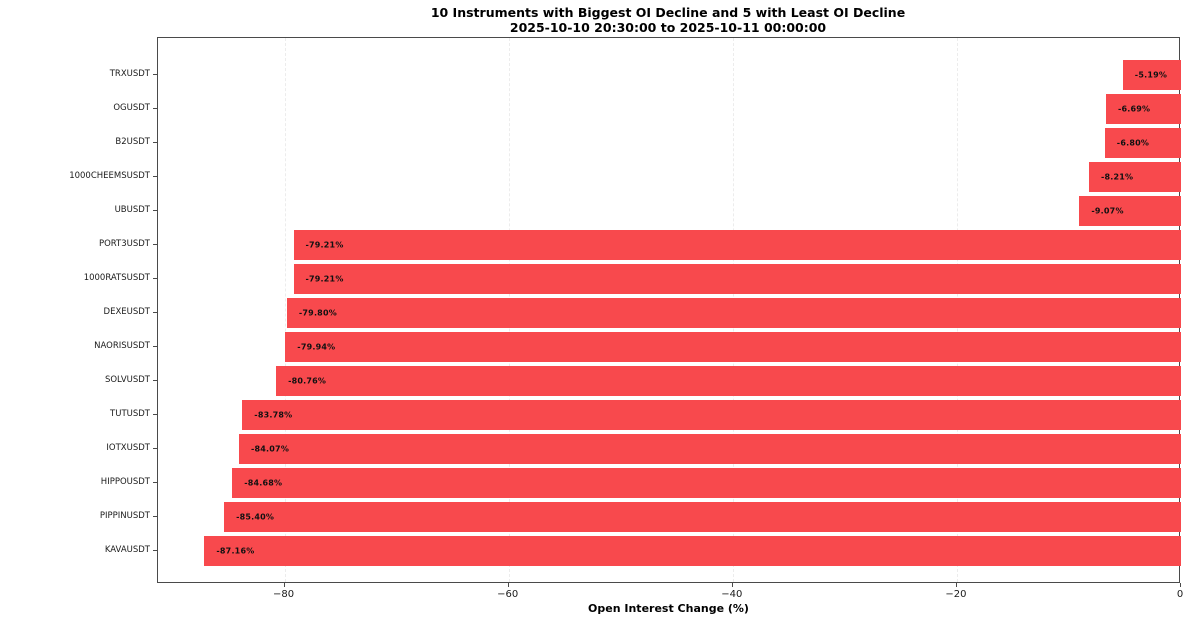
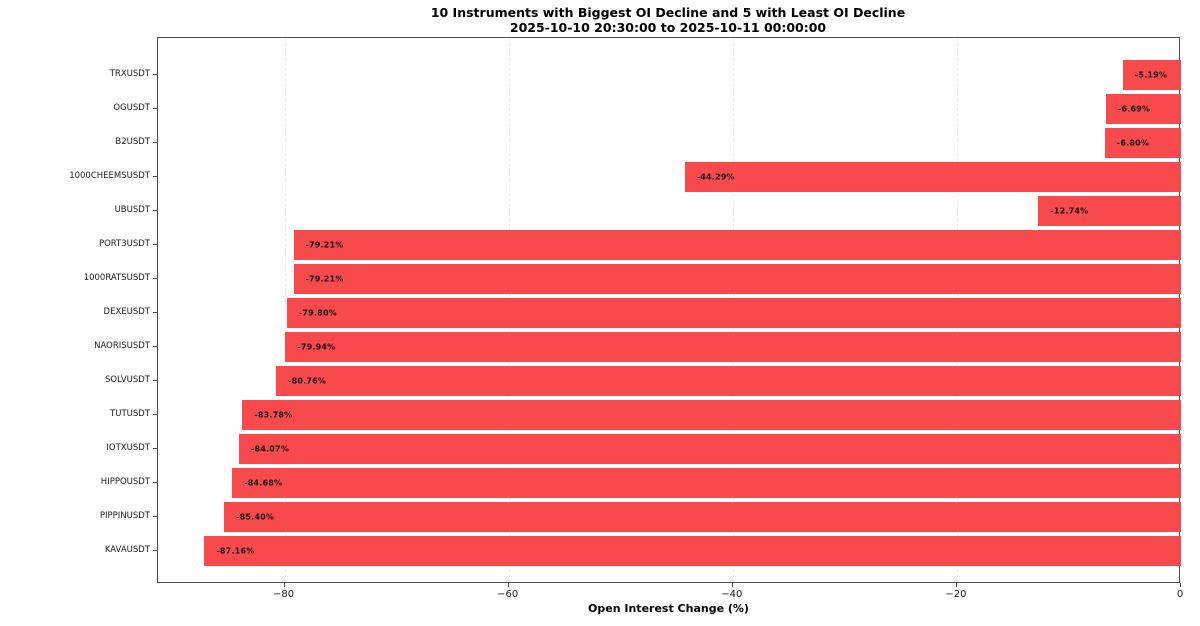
1000CHEEMSUSDT: -8.21% -> -44.29%
UBUSDT: -9.07% -> -12.74%
